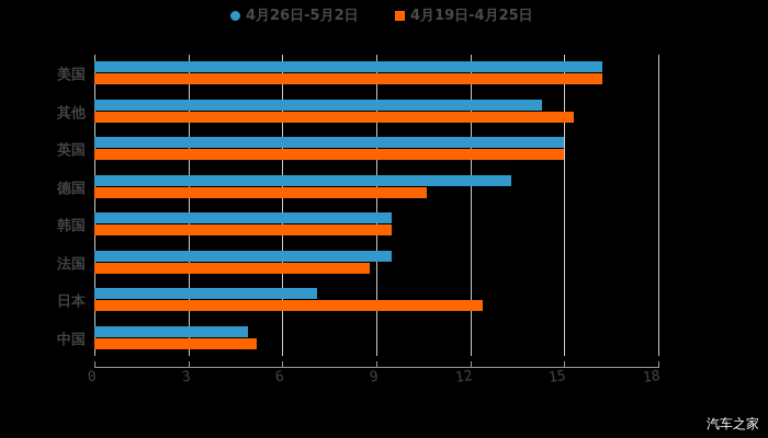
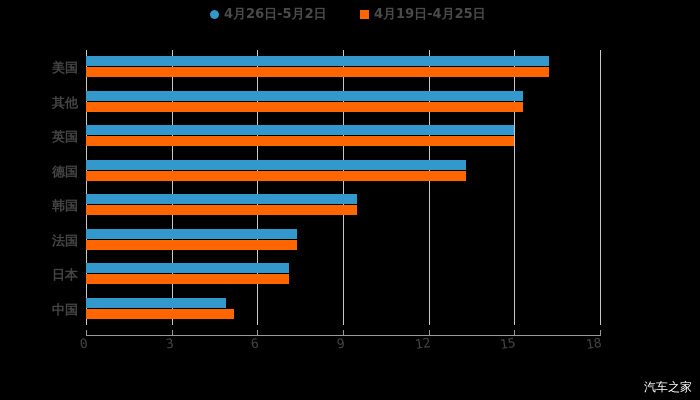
4月26日-5月2日/其他: 14.3 -> 15.3
4月19日-4月25日/德国: 10.6 -> 13.3
4月26日-5月2日/法国: 9.5 -> 7.4
4月19日-4月25日/法国: 8.8 -> 7.4
4月19日-4月25日/日本: 12.4 -> 7.1
